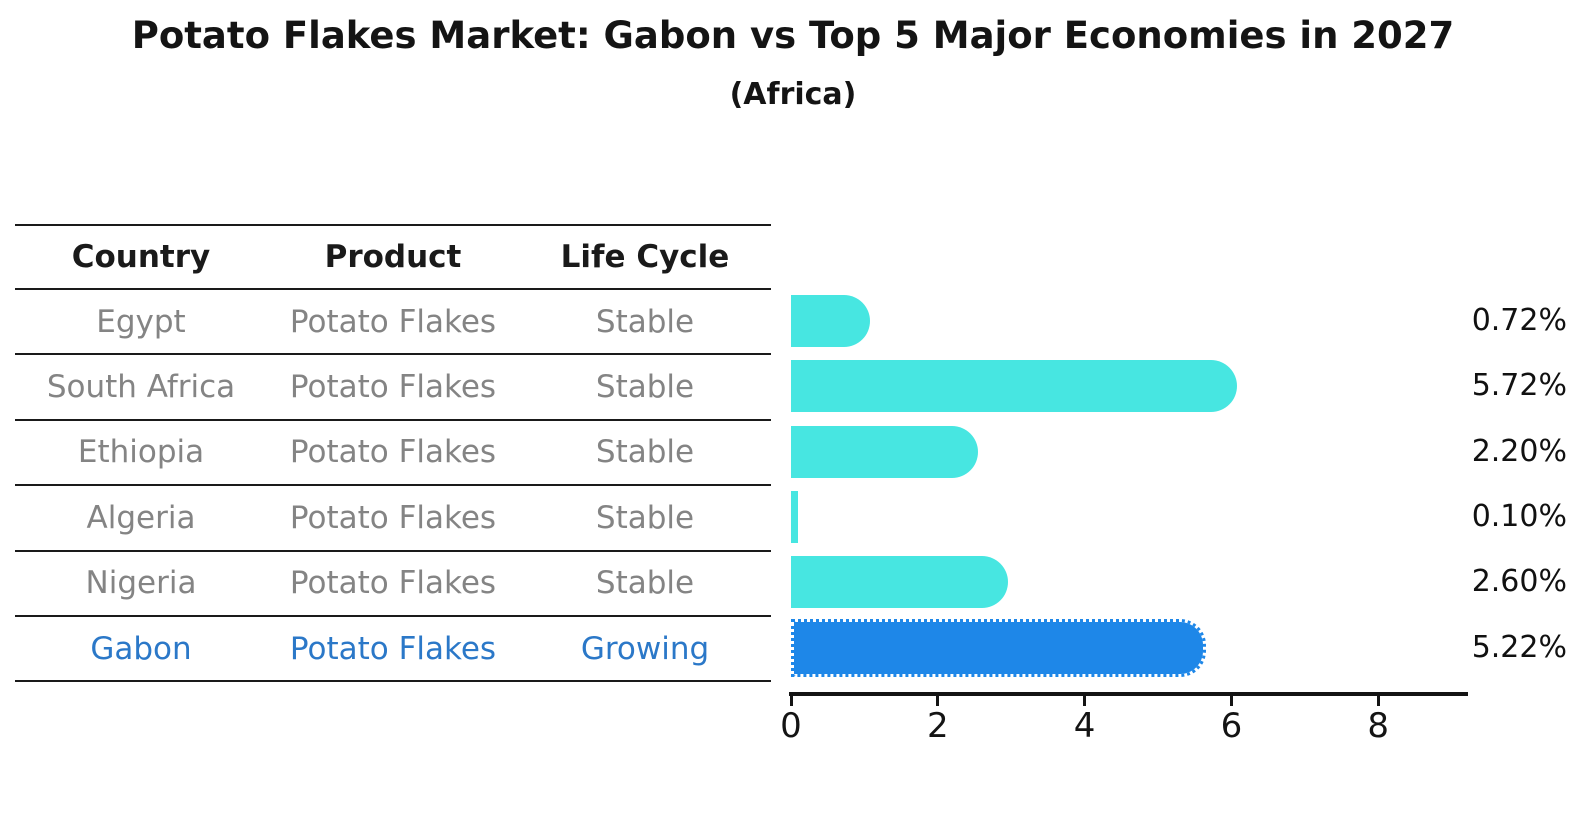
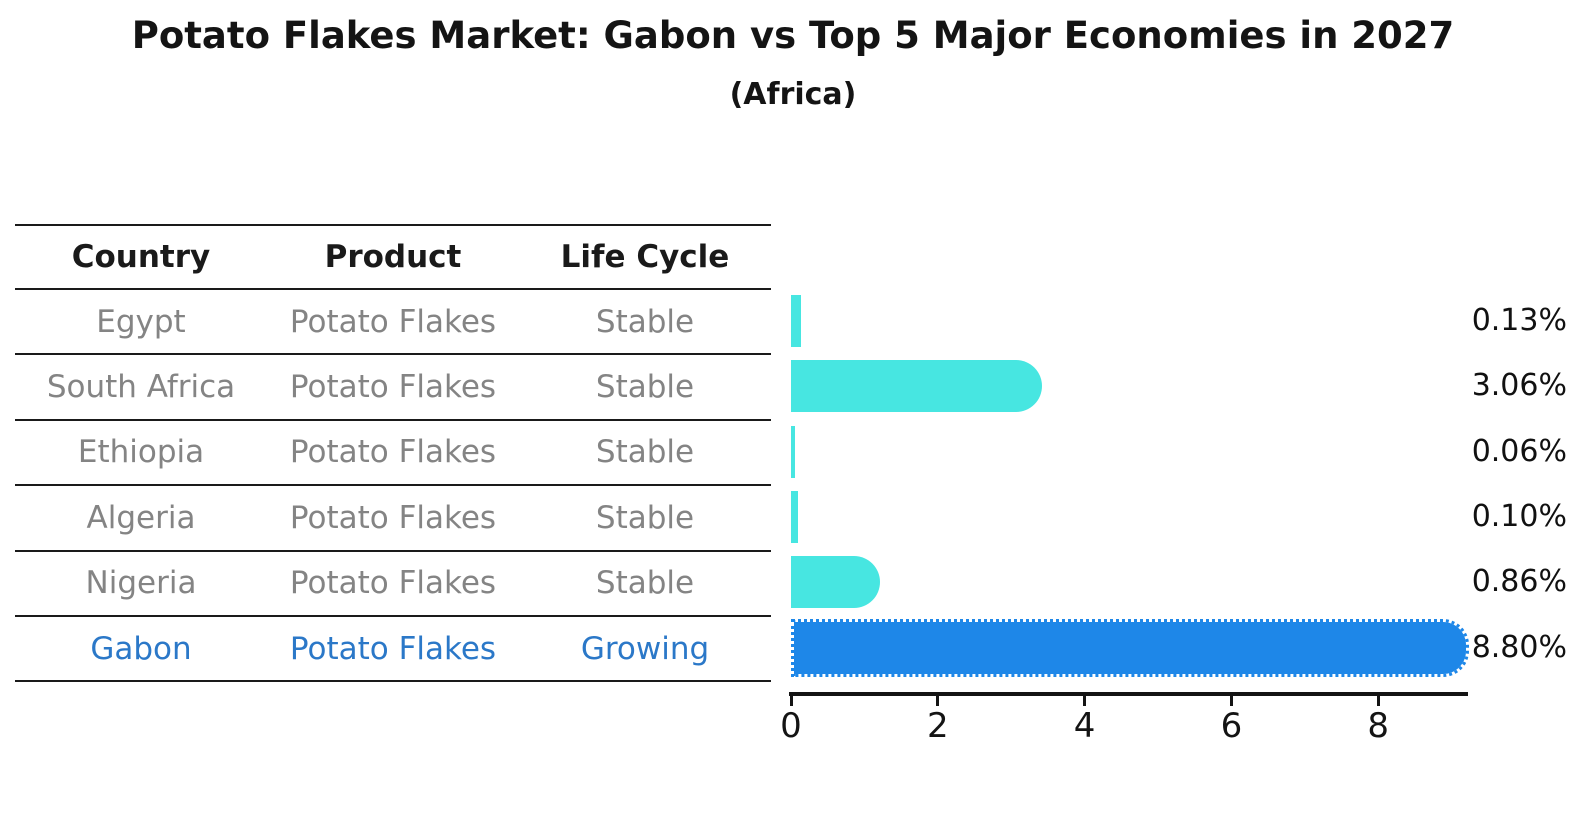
Egypt: 0.72% -> 0.13%
South Africa: 5.72% -> 3.06%
Ethiopia: 2.20% -> 0.06%
Nigeria: 2.60% -> 0.86%
Gabon: 5.22% -> 8.80%
